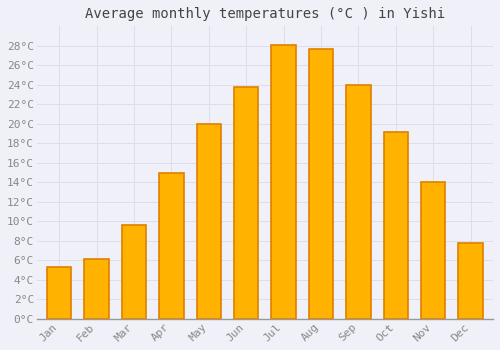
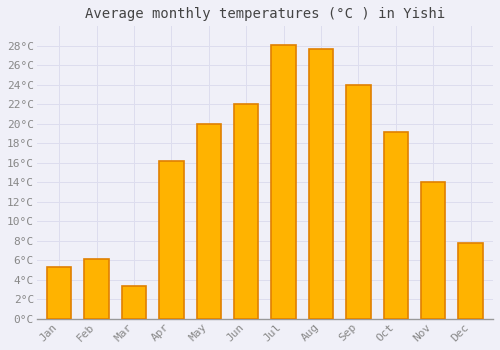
Mar: 9.6°C -> 3.4°C
Apr: 15.0°C -> 16.2°C
Jun: 23.8°C -> 22.0°C
